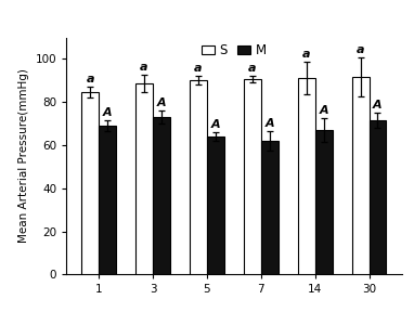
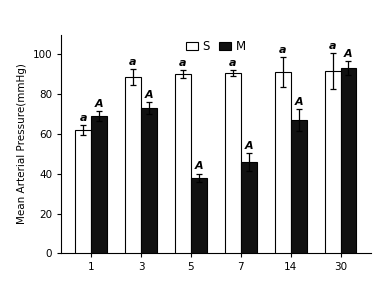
S/1: 84 -> 62
M/5: 64 -> 38
M/7: 62 -> 46
M/30: 72 -> 93
